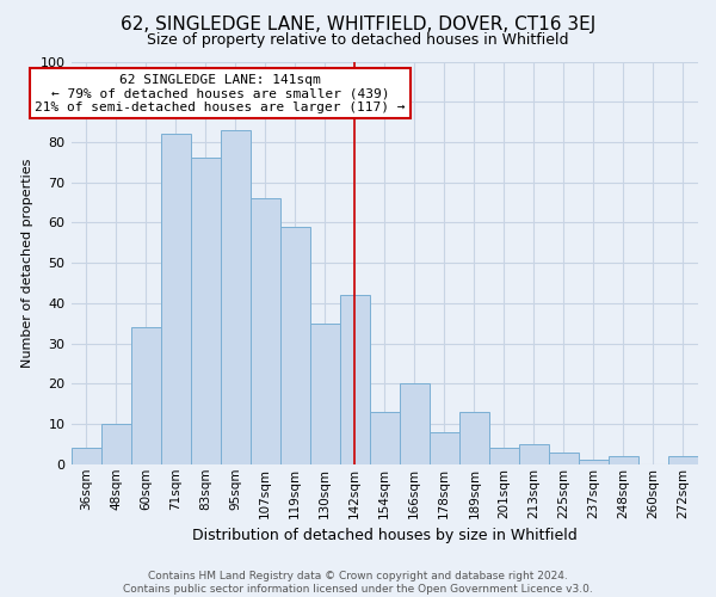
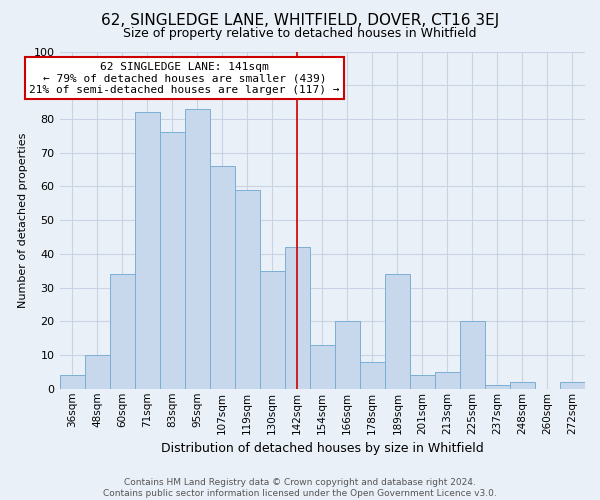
189sqm: 13 -> 34
225sqm: 3 -> 20
